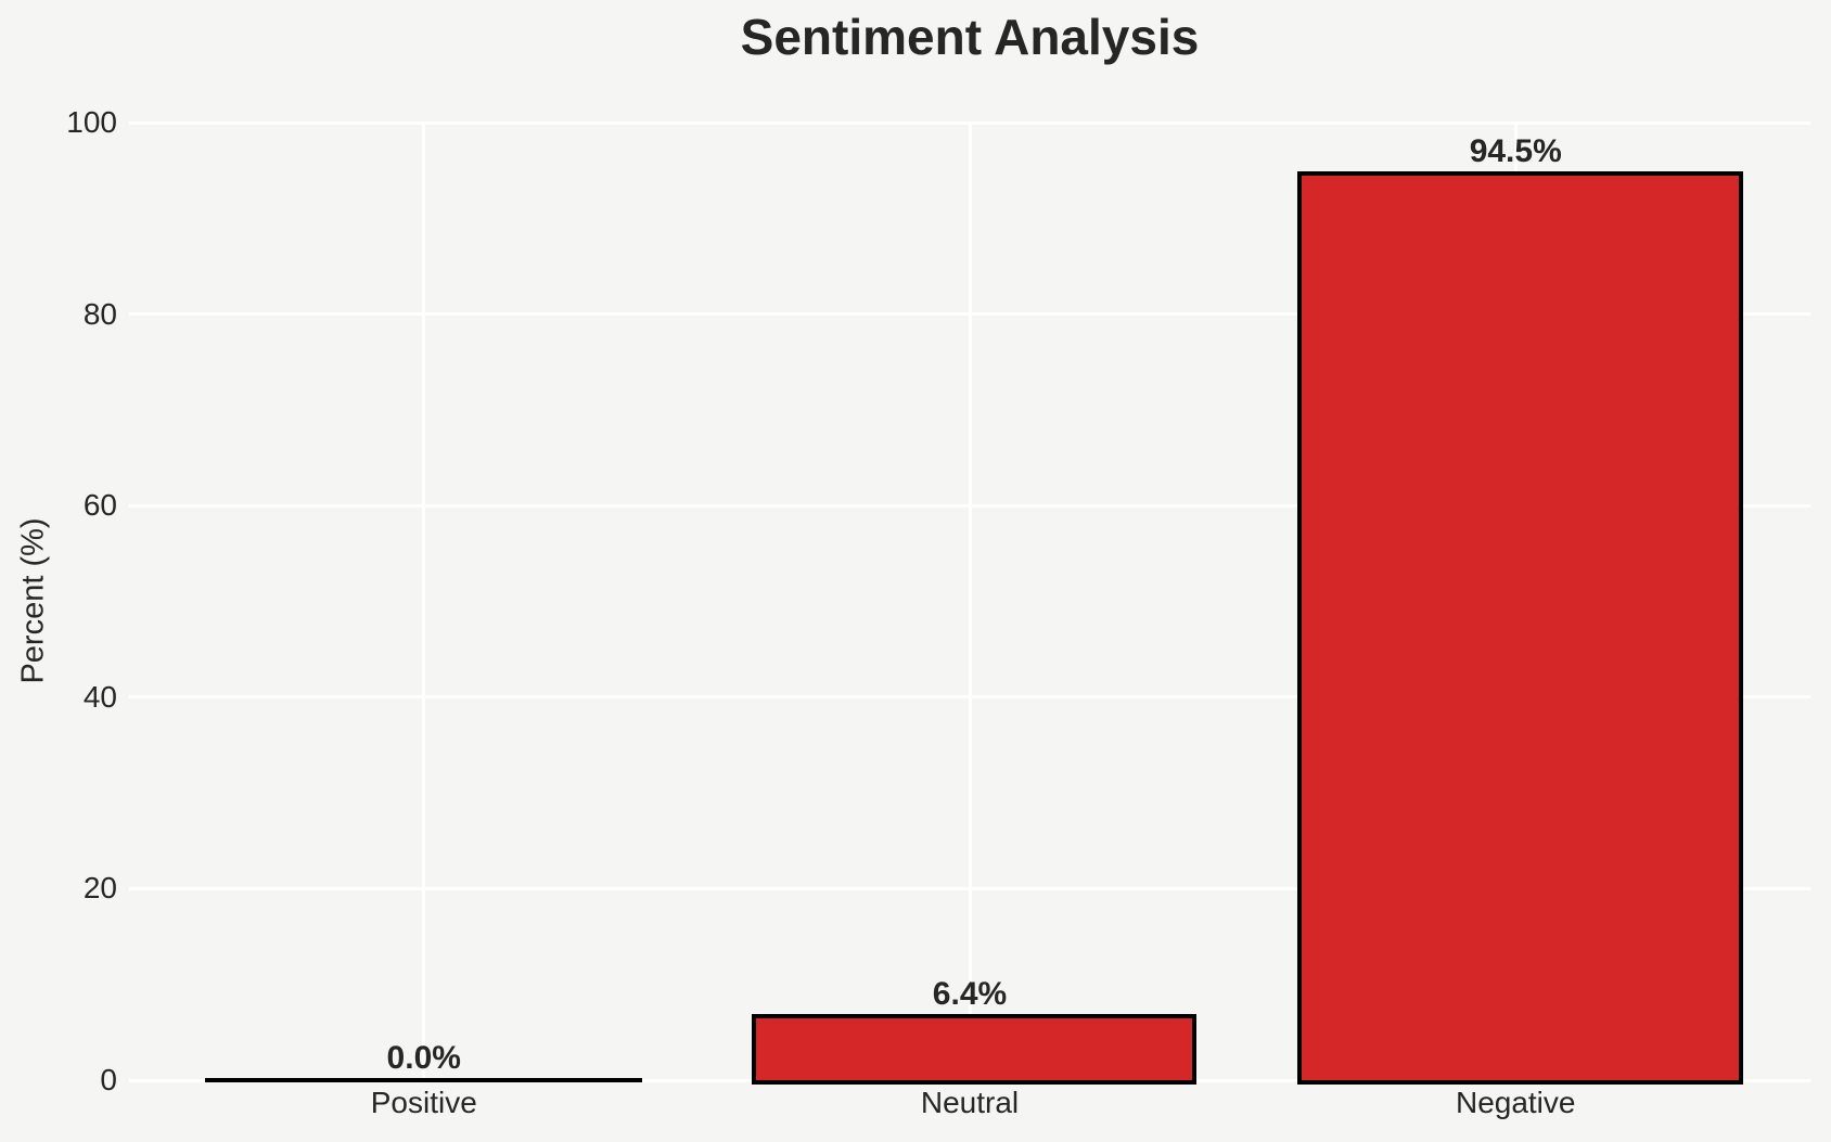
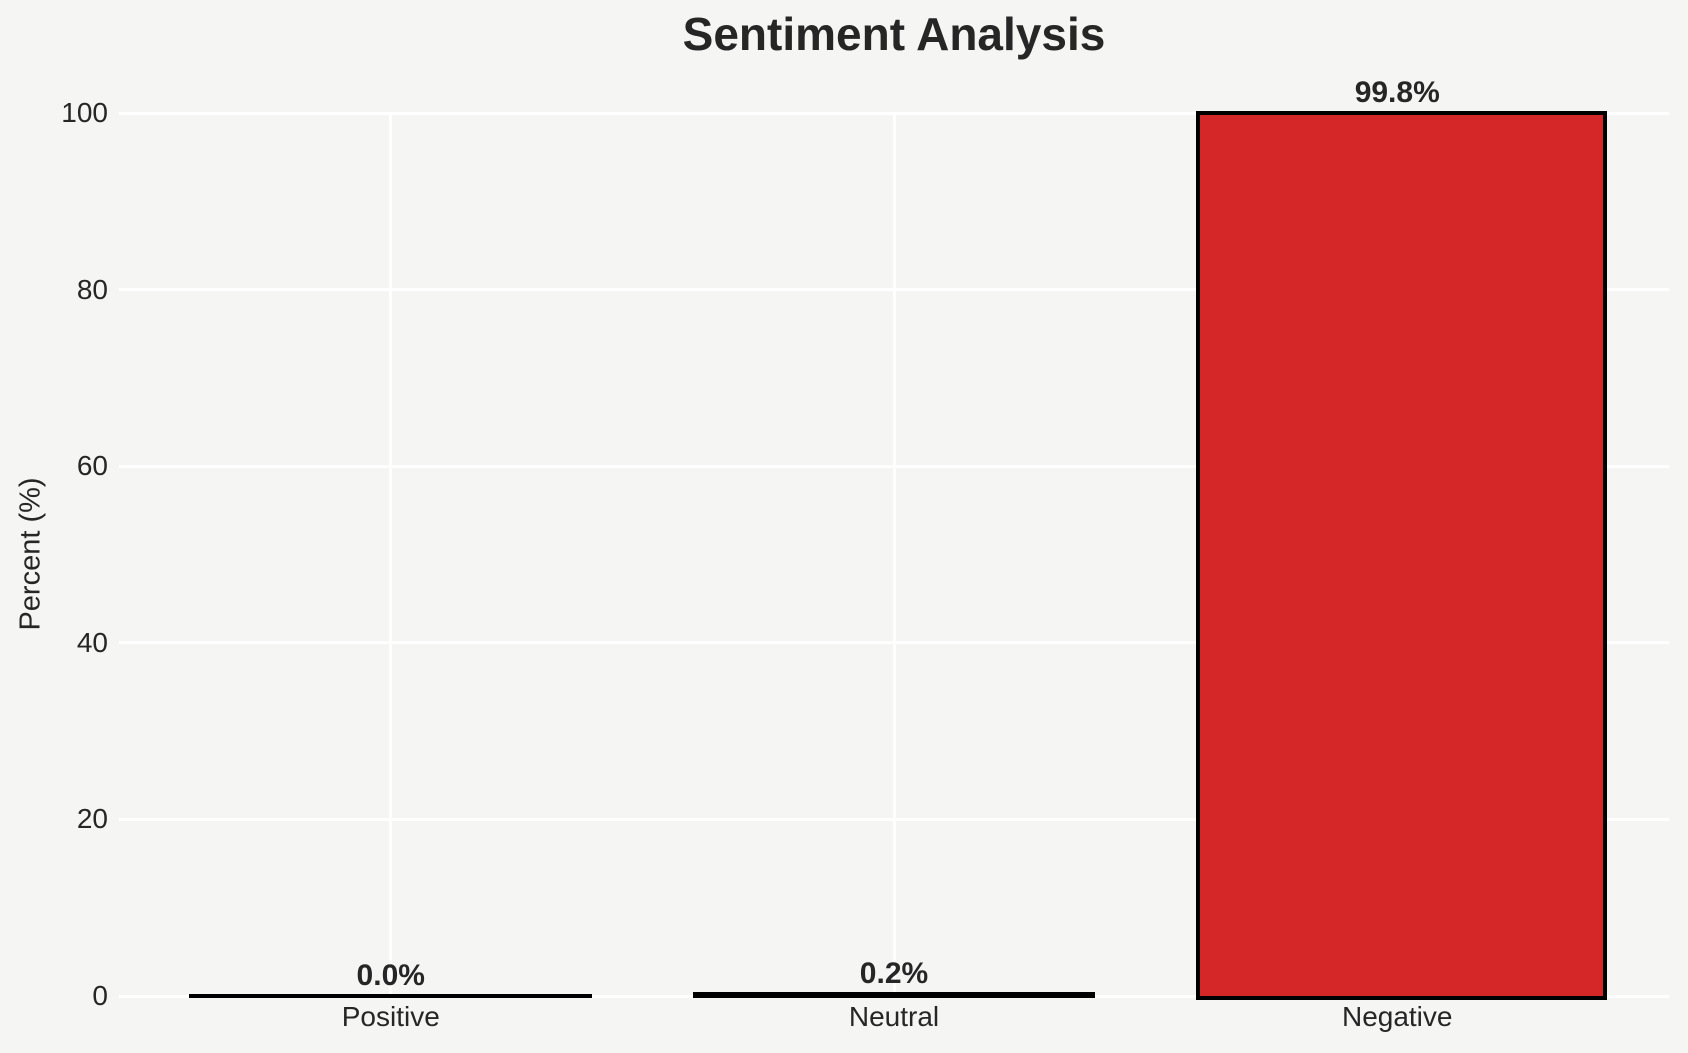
Neutral: 6.4% -> 0.2%
Negative: 94.5% -> 99.8%
